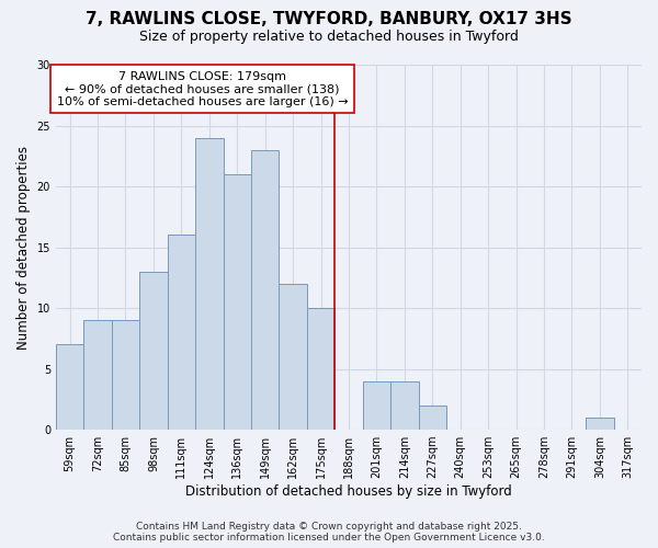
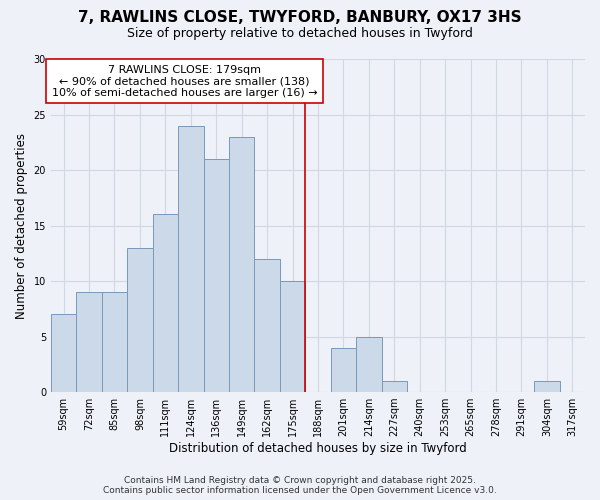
214sqm: 4 -> 5
227sqm: 2 -> 1
